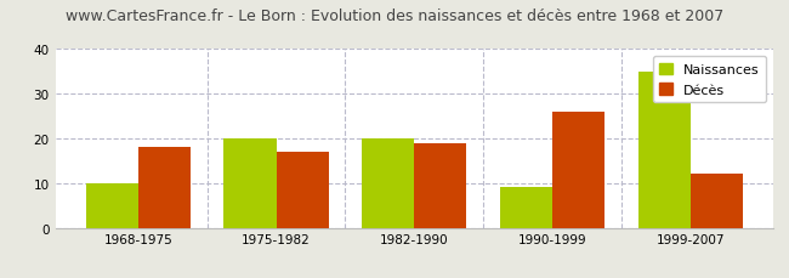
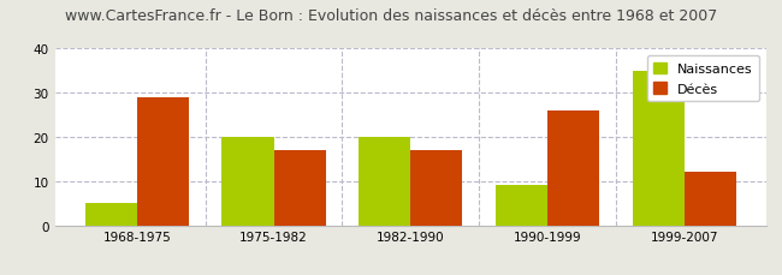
Naissances/1968-1975: 10 -> 5
Décès/1968-1975: 18 -> 29
Décès/1982-1990: 19 -> 17
